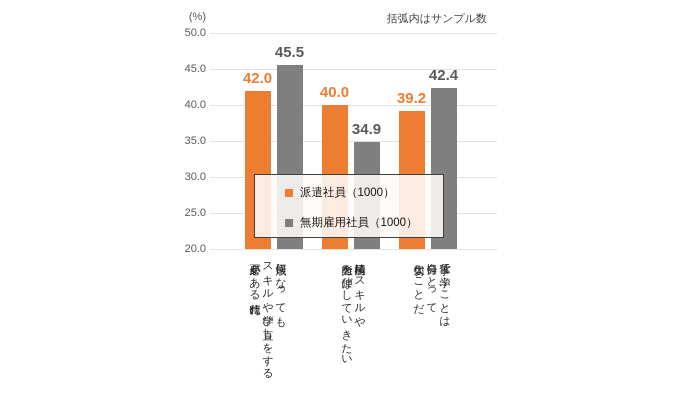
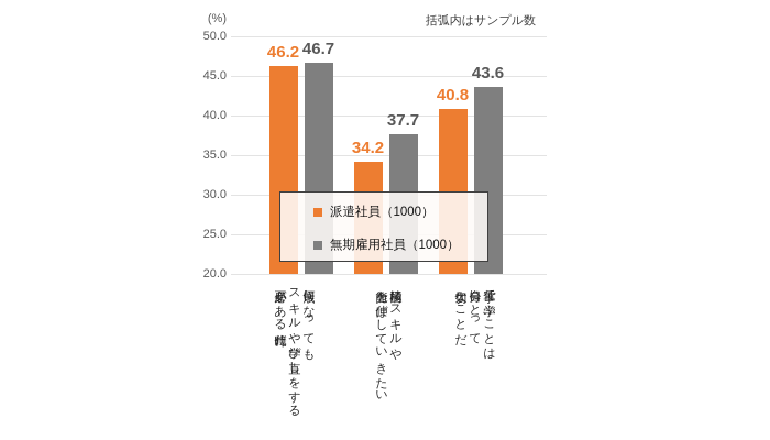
派遣社員（1000）/何歳になってもスキルや学び直しをする必要がある時代だ: 42.0 -> 46.2
無期雇用社員（1000）/何歳になってもスキルや学び直しをする必要がある時代だ: 45.5 -> 46.7
派遣社員（1000）/積極的にスキルや能力を伸ばしていきたい: 40.0 -> 34.2
無期雇用社員（1000）/積極的にスキルや能力を伸ばしていきたい: 34.9 -> 37.7
派遣社員（1000）/仕事で学ぶことは自分にとって大切なことだ: 39.2 -> 40.8
無期雇用社員（1000）/仕事で学ぶことは自分にとって大切なことだ: 42.4 -> 43.6
